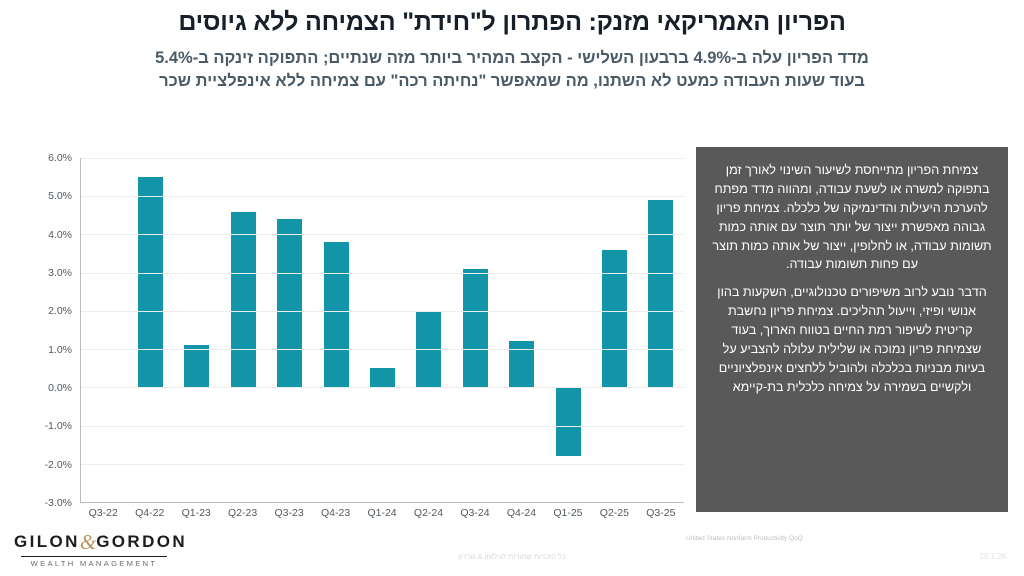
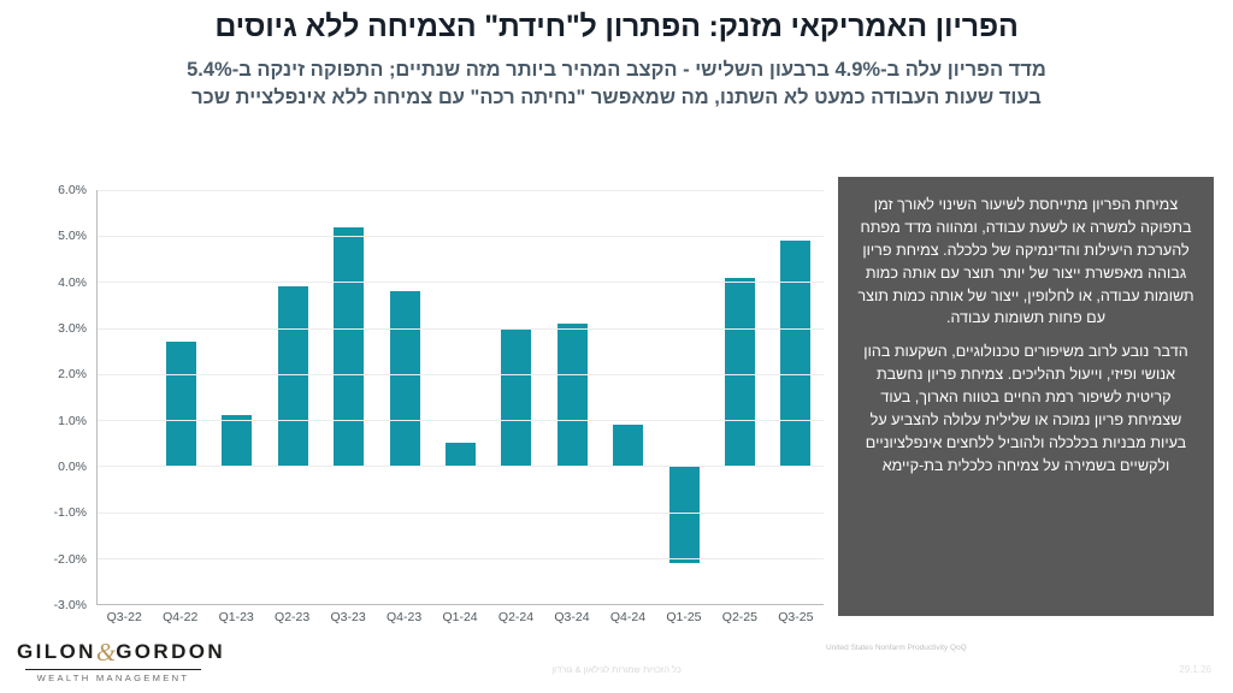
Q4-22: 5.5% -> 2.7%
Q2-23: 4.6% -> 3.9%
Q3-23: 4.4% -> 5.2%
Q2-24: 2.0% -> 3.0%
Q4-24: 1.2% -> 0.9%
Q1-25: -1.8% -> -2.1%
Q2-25: 3.6% -> 4.1%
